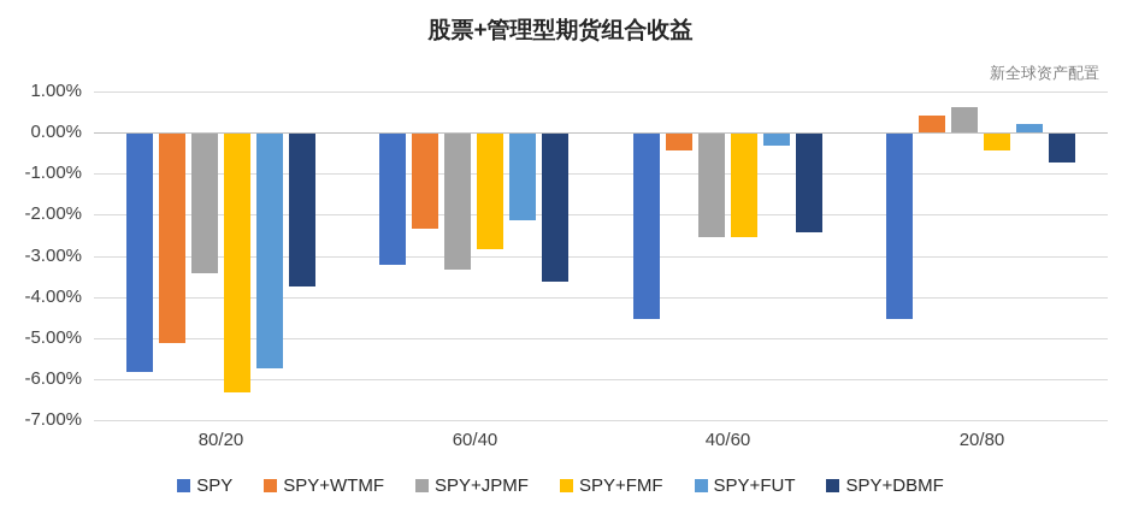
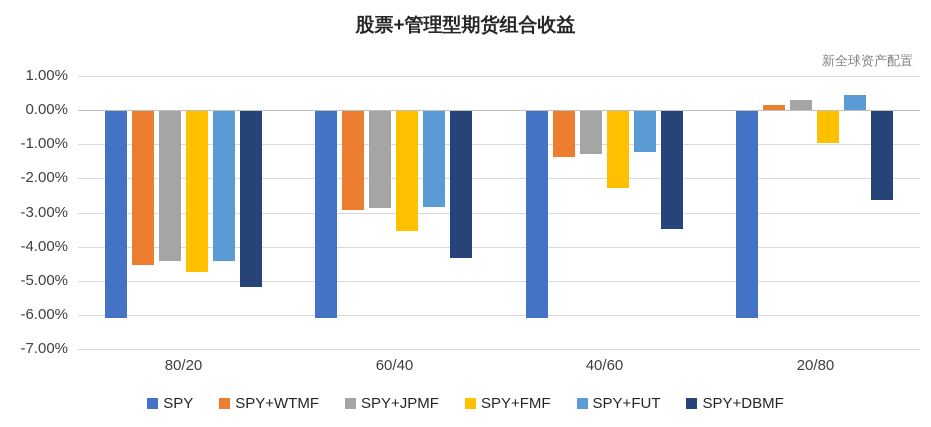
SPY/80/20: -5.8% -> -6.0%
SPY+WTMF/80/20: -5.1% -> -4.5%
SPY+JPMF/80/20: -3.4% -> -4.4%
SPY+FMF/80/20: -6.3% -> -4.7%
SPY+FUT/80/20: -5.7% -> -4.4%
SPY+DBMF/80/20: -3.7% -> -5.2%
SPY/60/40: -3.2% -> -6.0%
SPY+WTMF/60/40: -2.3% -> -2.9%
SPY+JPMF/60/40: -3.3% -> -2.9%
SPY+FMF/60/40: -2.8% -> -3.5%
SPY+FUT/60/40: -2.1% -> -2.8%
SPY+DBMF/60/40: -3.6% -> -4.3%
SPY/40/60: -4.5% -> -6.0%
SPY+WTMF/40/60: -0.4% -> -1.4%
SPY+JPMF/40/60: -2.5% -> -1.2%
SPY+FMF/40/60: -2.5% -> -2.2%
SPY+FUT/40/60: -0.3% -> -1.2%
SPY+DBMF/40/60: -2.4% -> -3.5%
SPY/20/80: -4.5% -> -6.0%
SPY+WTMF/20/80: 0.4% -> 0.1%
SPY+JPMF/20/80: 0.6% -> 0.3%
SPY+FMF/20/80: -0.4% -> -0.9%
SPY+FUT/20/80: 0.2% -> 0.5%
SPY+DBMF/20/80: -0.7% -> -2.6%
